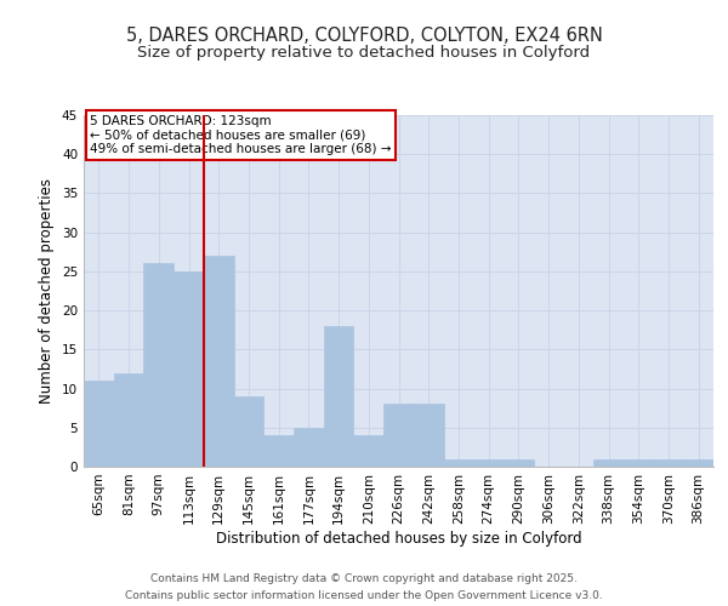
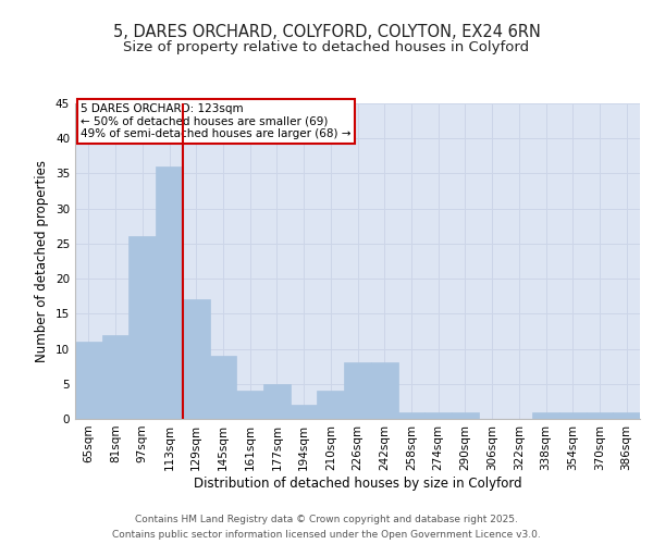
113sqm: 25 -> 36
129sqm: 27 -> 17
194sqm: 18 -> 2
